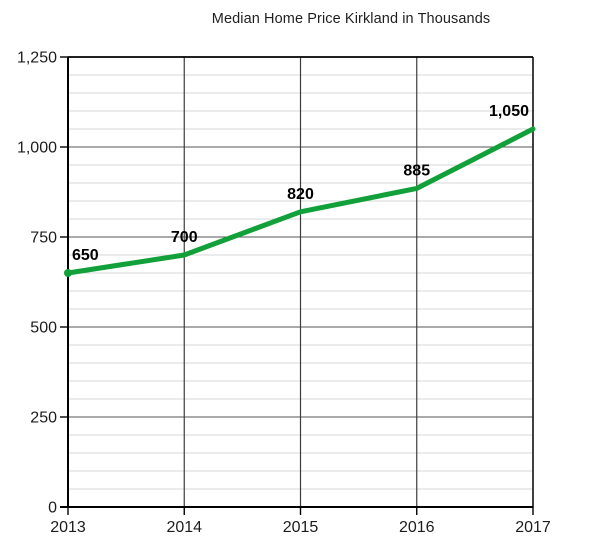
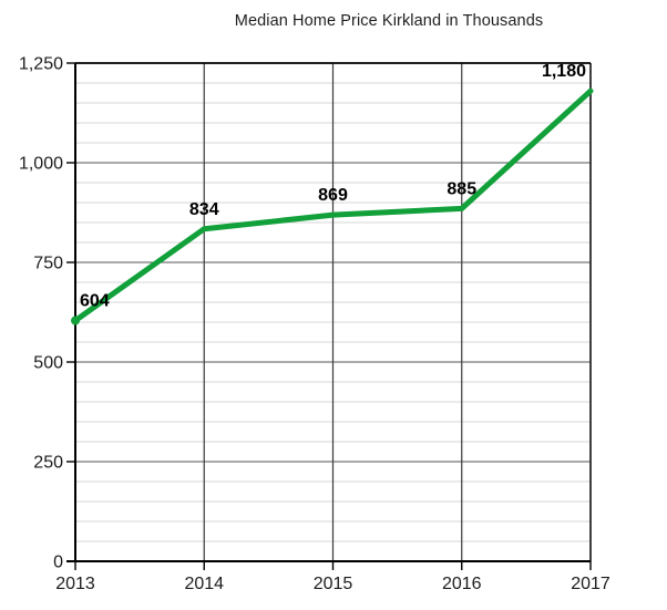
2013: 650 -> 604
2014: 700 -> 834
2015: 820 -> 869
2017: 1,050 -> 1,180
